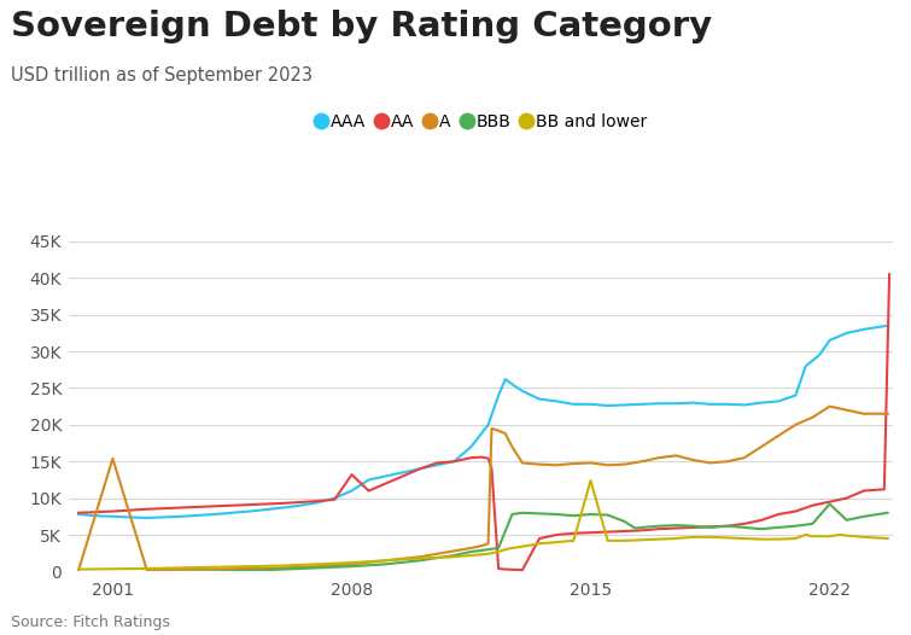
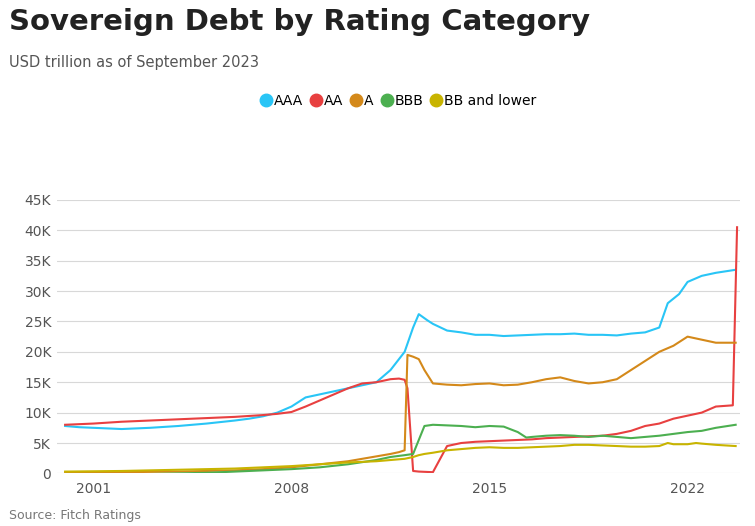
A/2001: 15.4K -> 0.2K
AA/2008: 13.2K -> 10.1K
BB and lower/2015: 12.4K -> 4.3K
BBB/2022: 9.2K -> 6.8K
